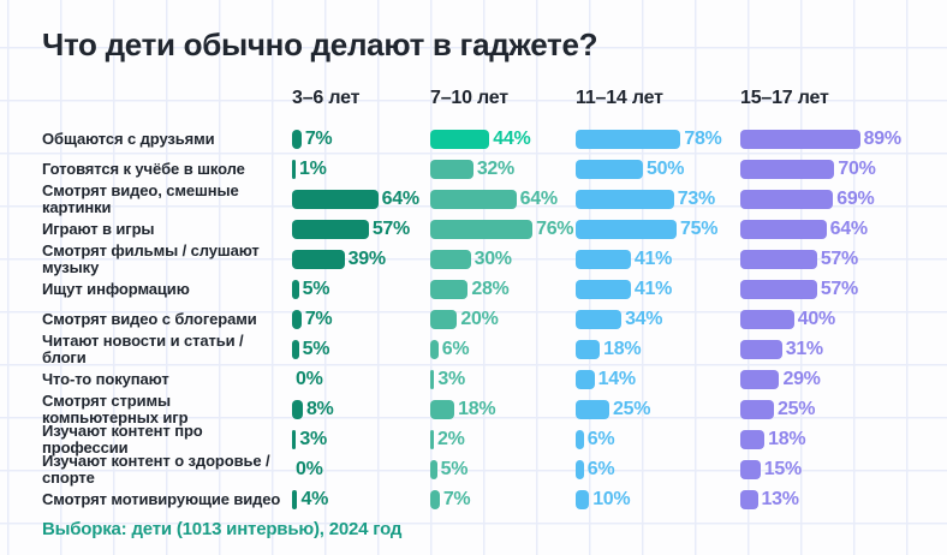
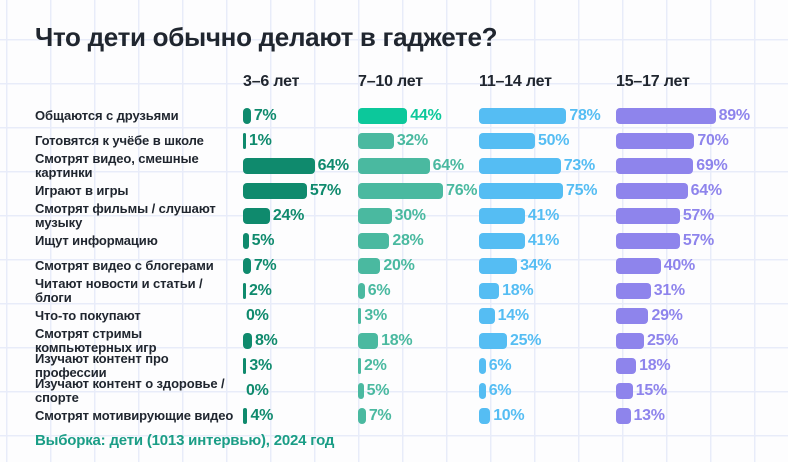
3–6 лет/Смотрят фильмы / слушают музыку: 39% -> 24%
3–6 лет/Читают новости и статьи / блоги: 5% -> 2%
